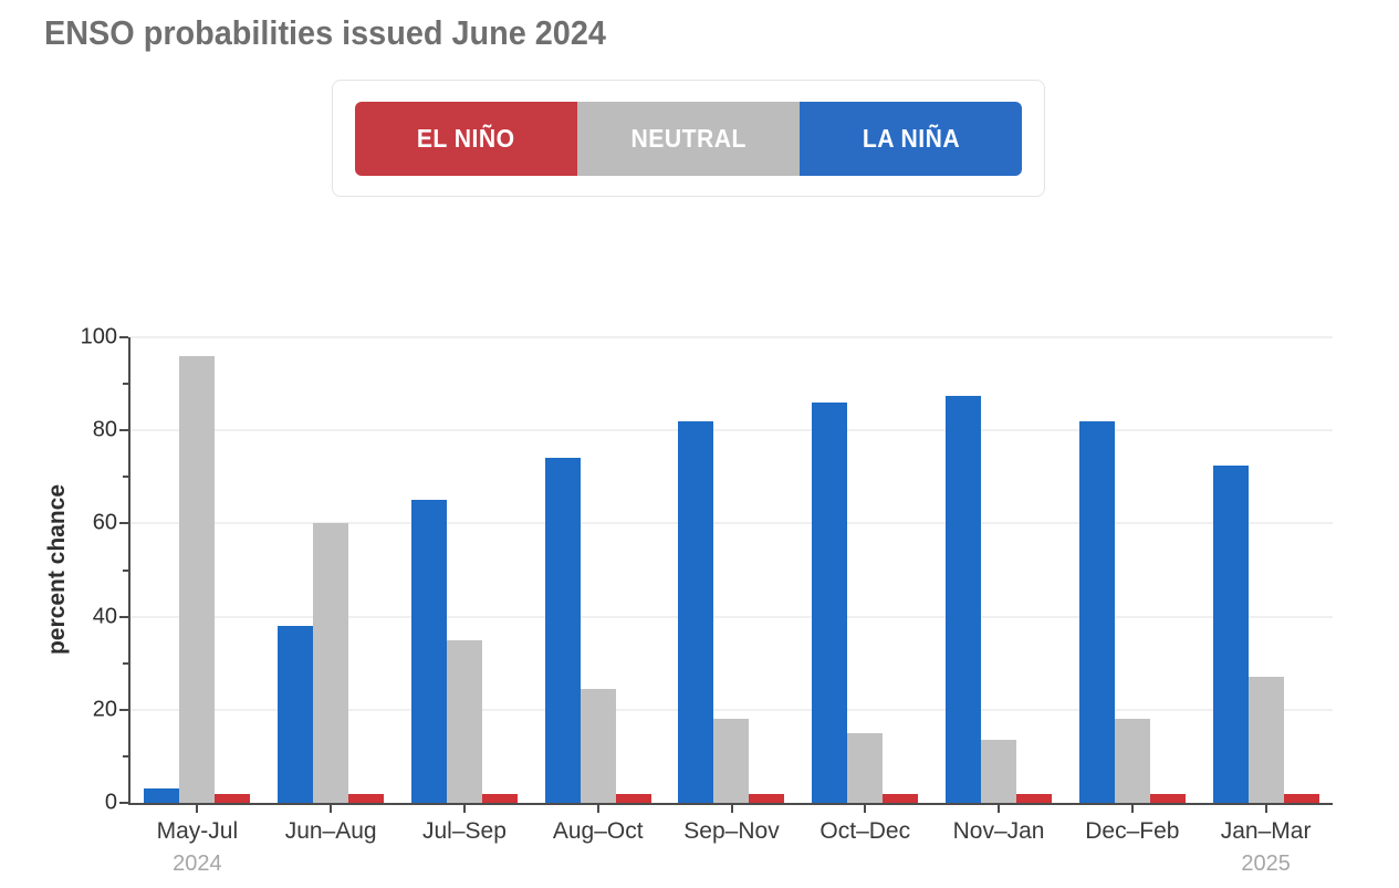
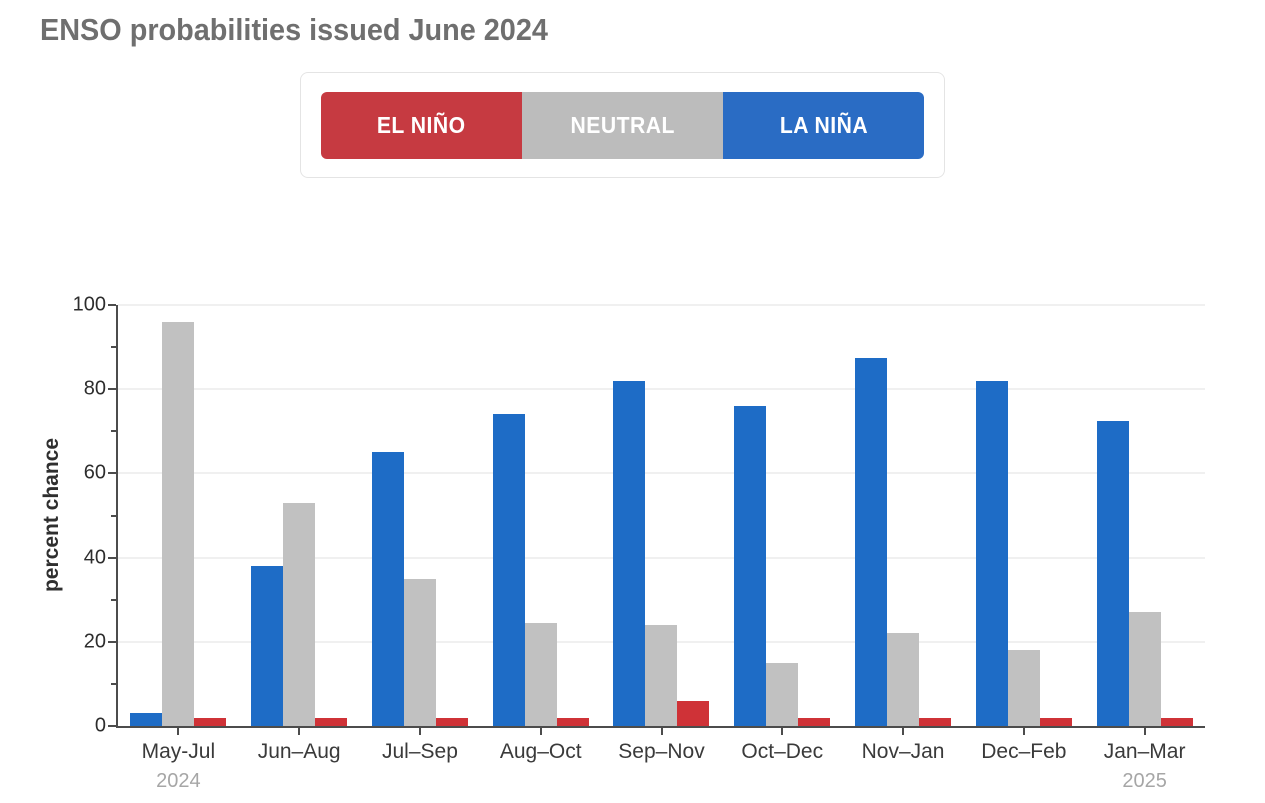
NEUTRAL/Jun–Aug: 60 -> 53
NEUTRAL/Sep–Nov: 18 -> 24
EL NIÑO/Sep–Nov: 2 -> 6
LA NIÑA/Oct–Dec: 86 -> 76
NEUTRAL/Nov–Jan: 14 -> 22
